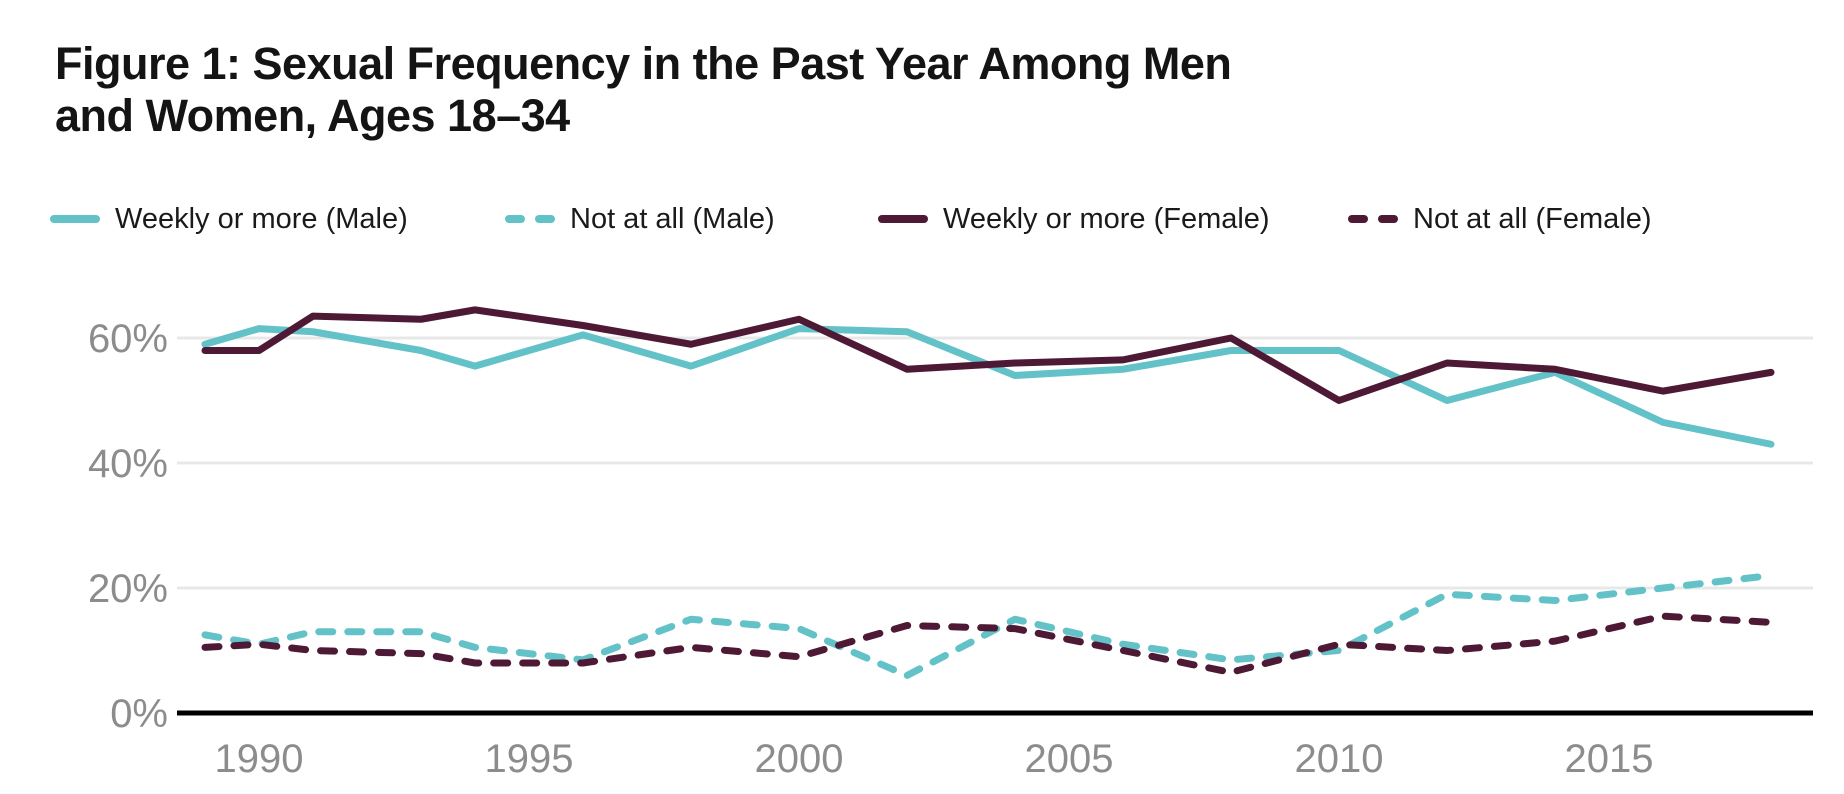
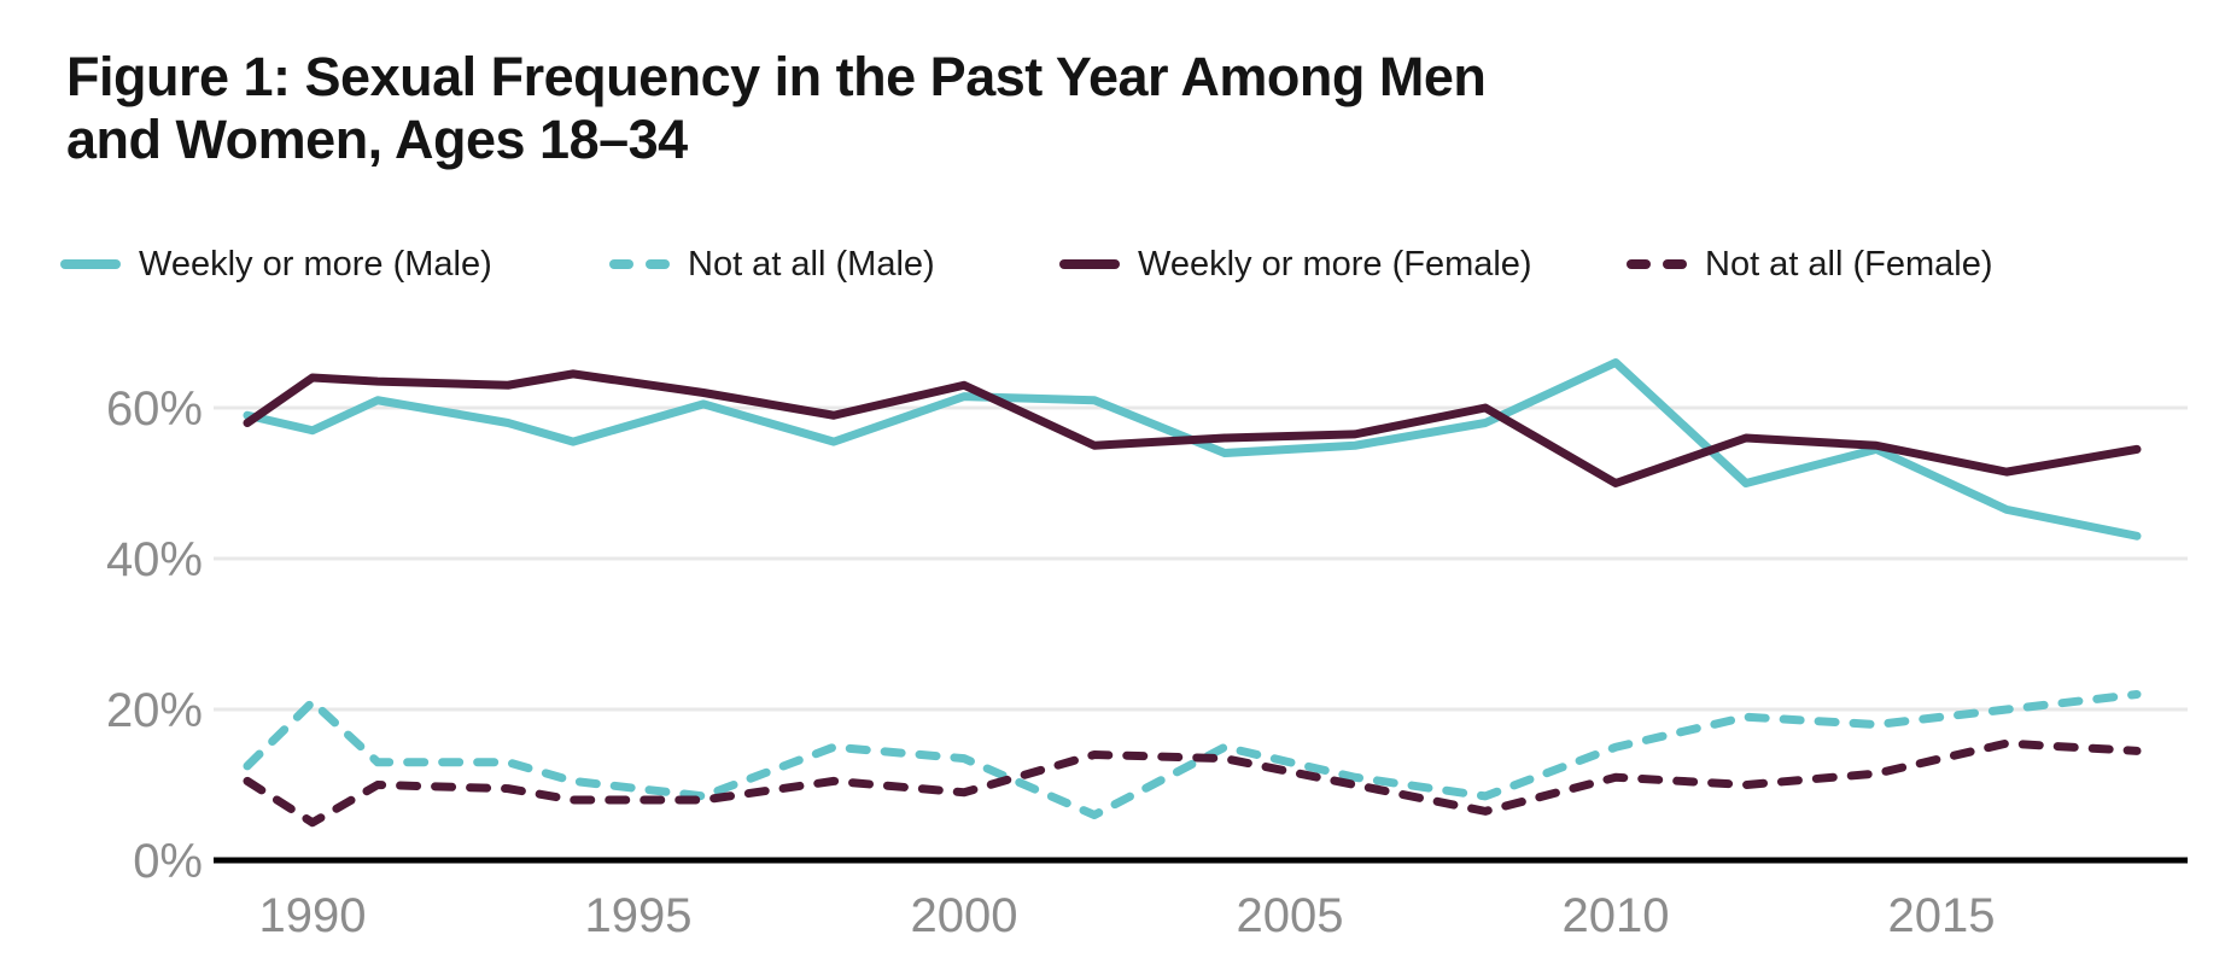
Weekly or more (Male)/1990: 62% -> 57%
Not at all (Male)/1990: 11% -> 21%
Weekly or more (Female)/1990: 58% -> 64%
Not at all (Female)/1990: 11% -> 5%
Weekly or more (Male)/2010: 58% -> 66%
Not at all (Male)/2010: 10% -> 15%
